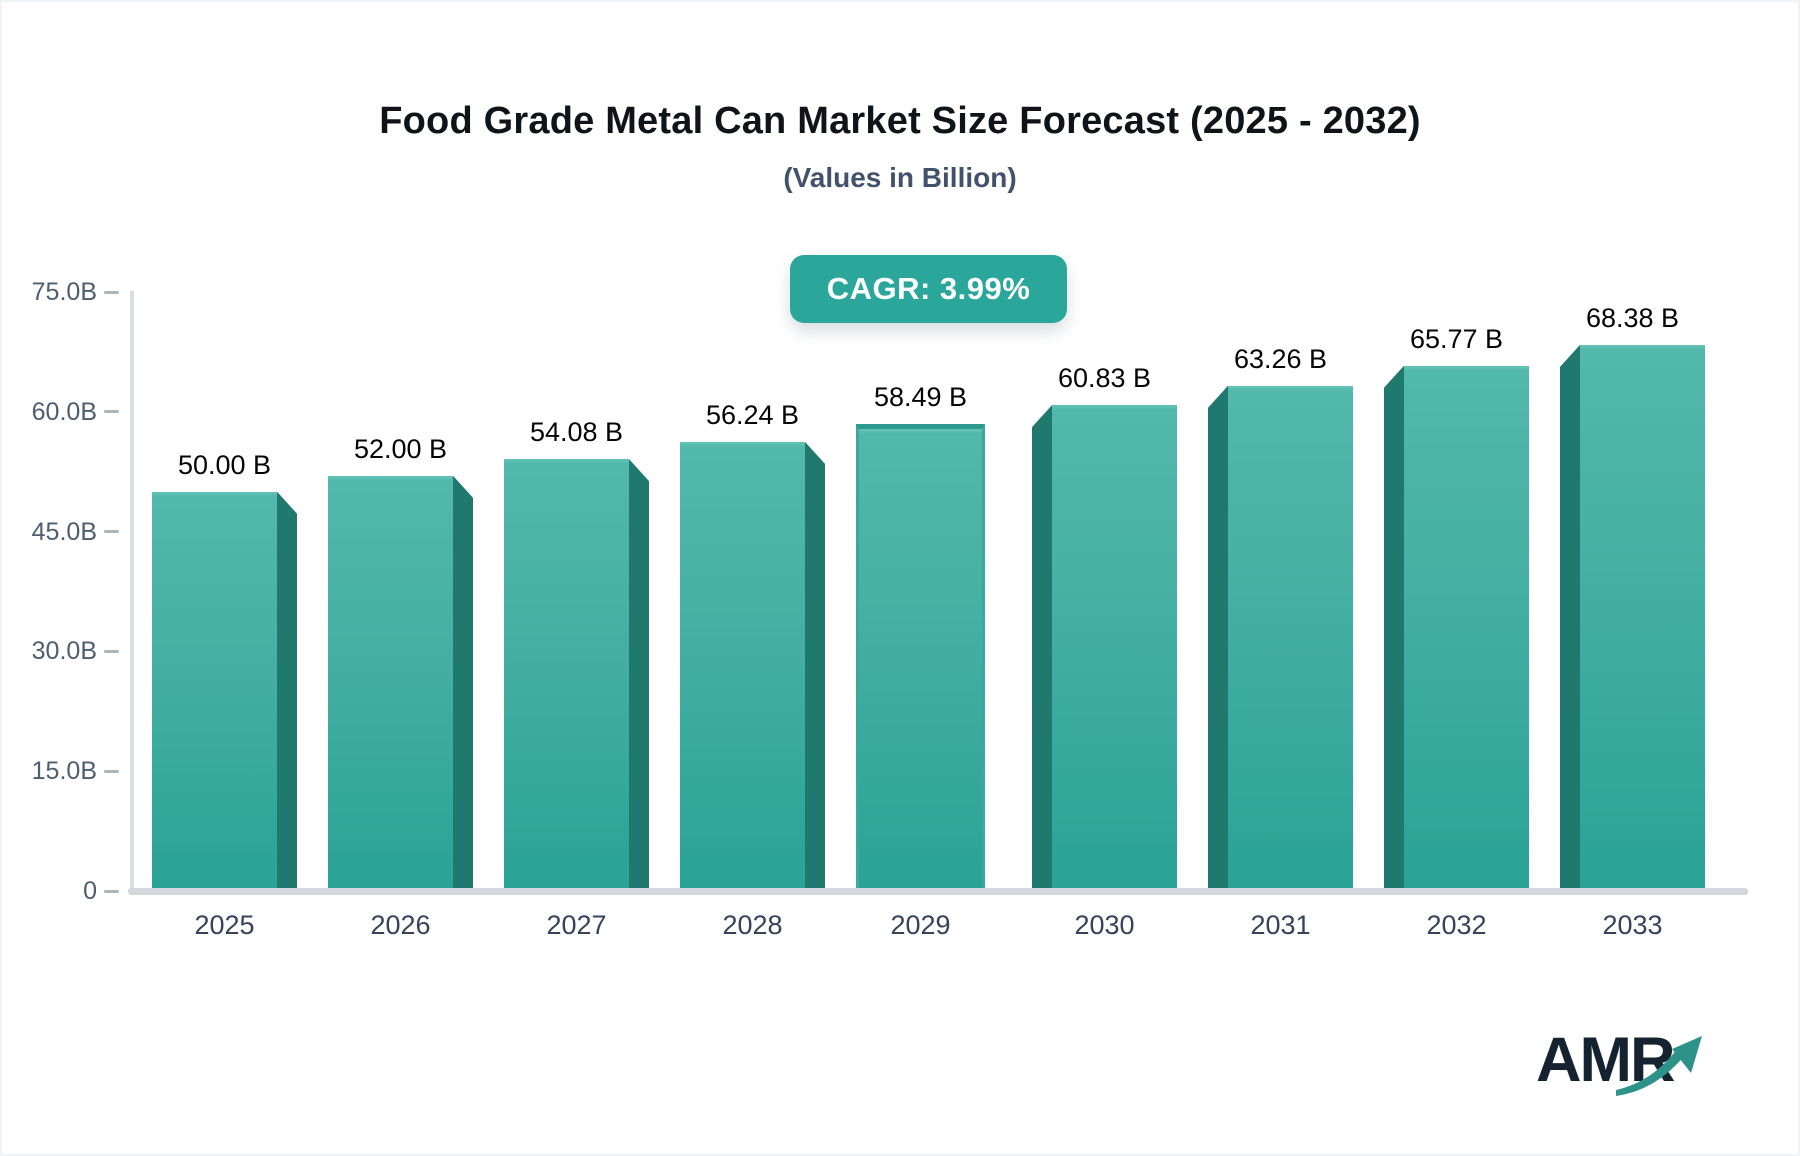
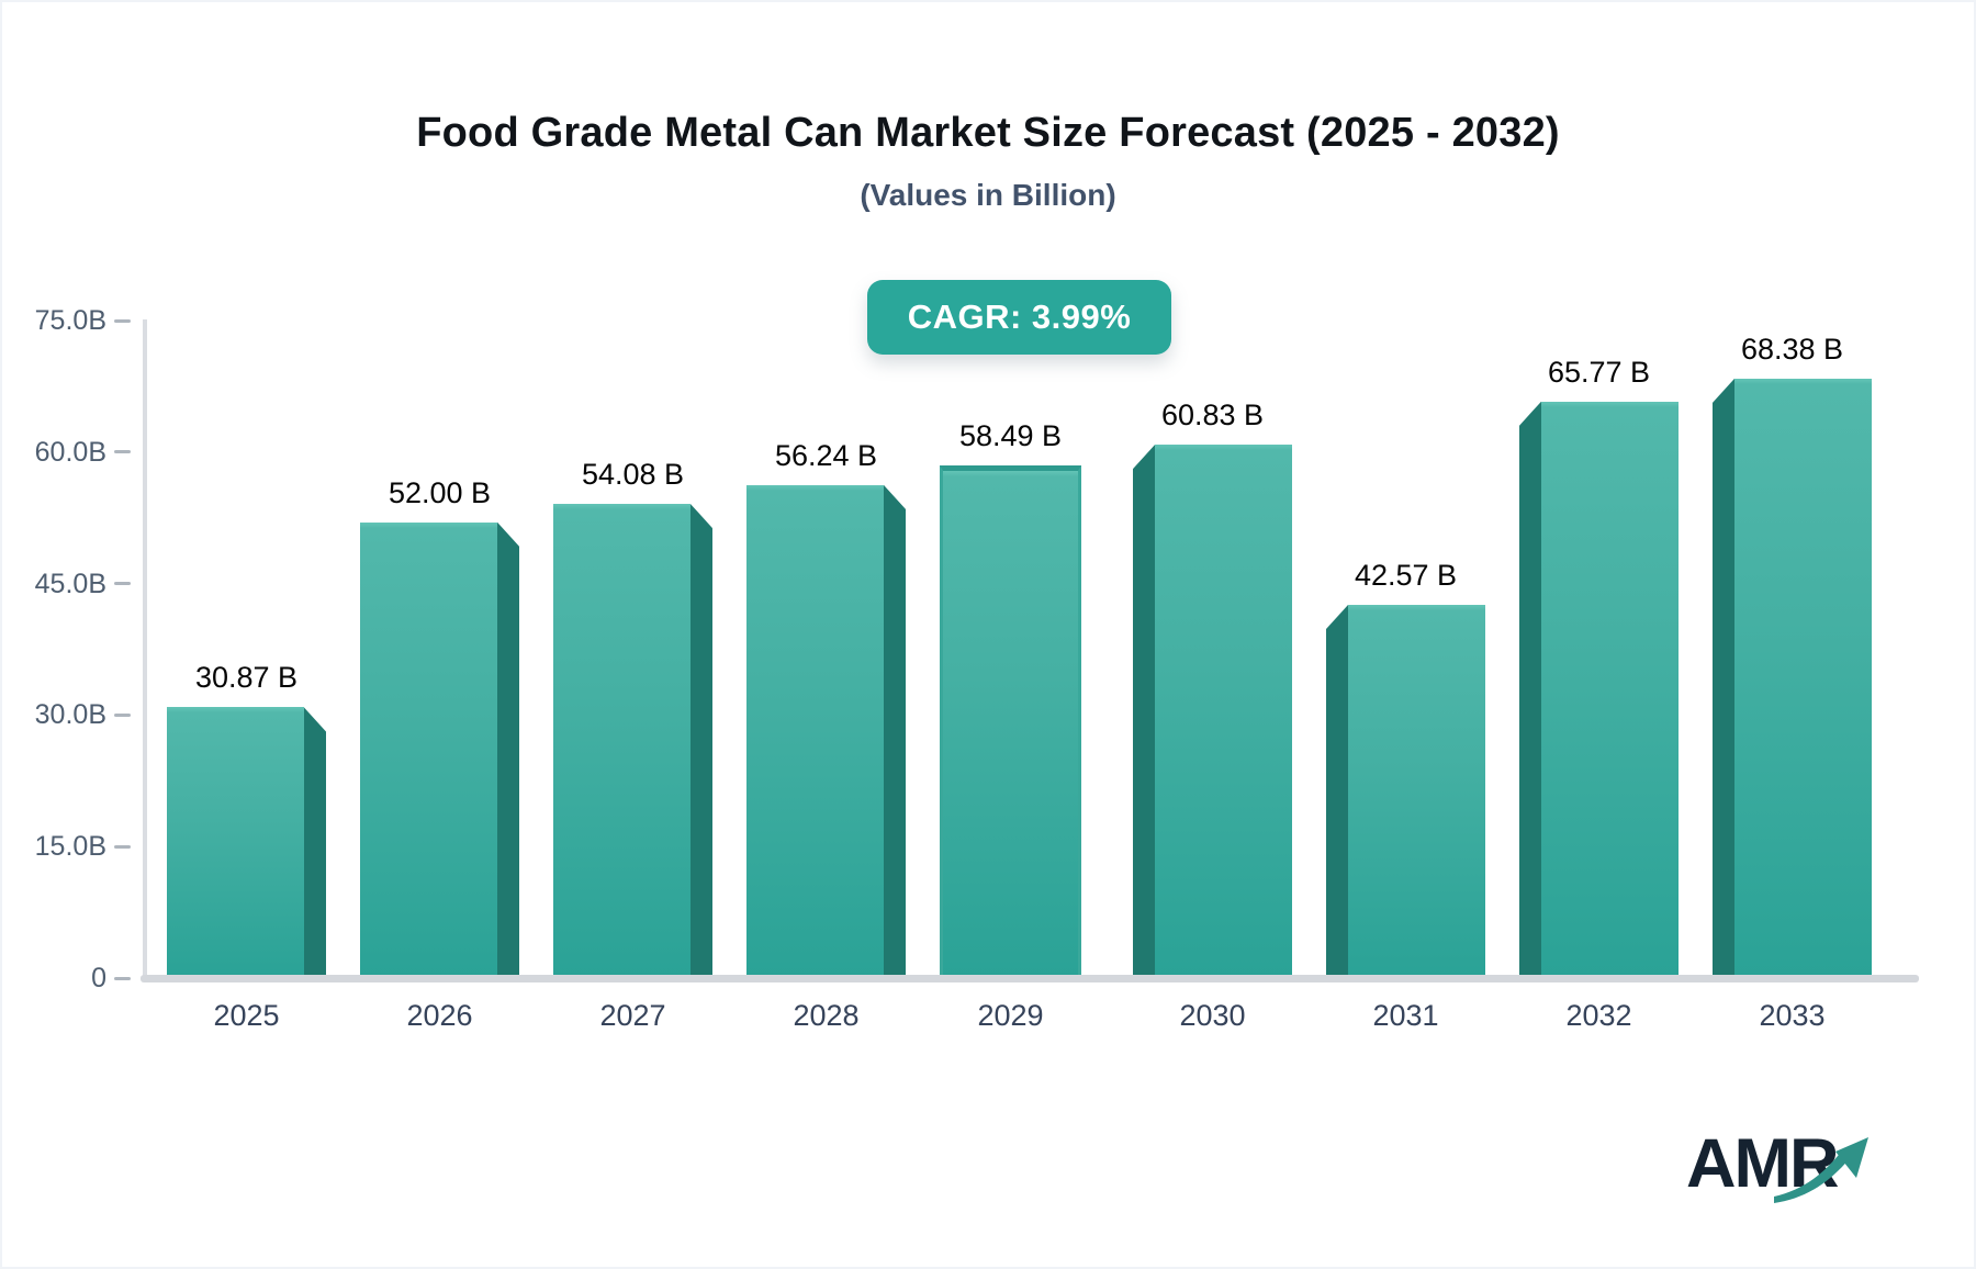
2025: 50.00 -> 30.87
2031: 63.26 -> 42.57
